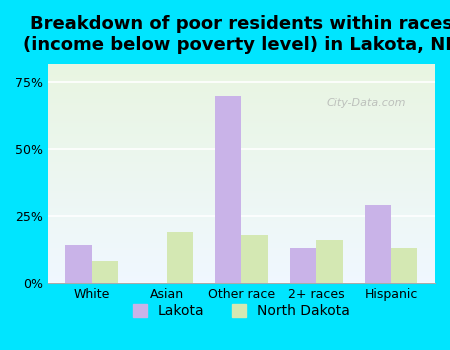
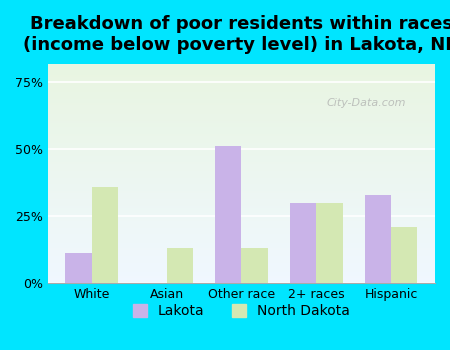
Lakota/White: 14% -> 11%
North Dakota/White: 8% -> 36%
North Dakota/Asian: 19% -> 13%
Lakota/Other race: 70% -> 51%
North Dakota/Other race: 18% -> 13%
Lakota/2+ races: 13% -> 30%
North Dakota/2+ races: 16% -> 30%
Lakota/Hispanic: 29% -> 33%
North Dakota/Hispanic: 13% -> 21%
